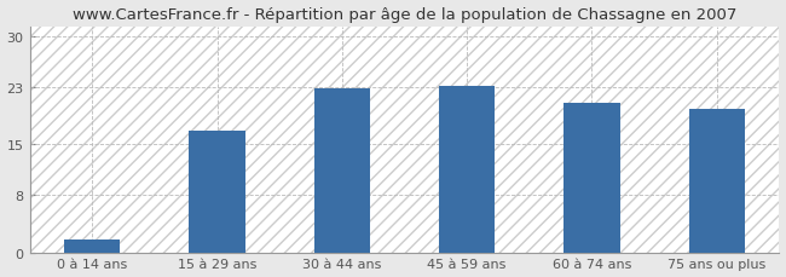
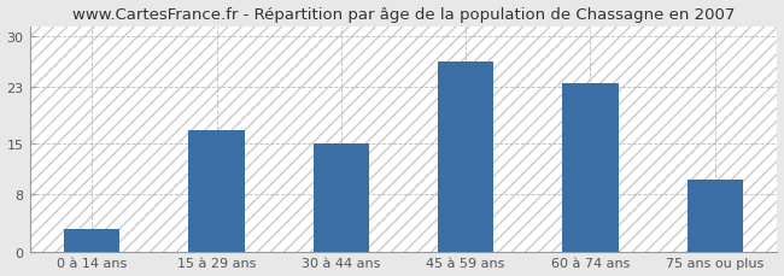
0 à 14 ans: 1.8 -> 3.2
30 à 44 ans: 22.8 -> 15.0
45 à 59 ans: 23.2 -> 26.5
60 à 74 ans: 20.8 -> 23.5
75 ans ou plus: 20.0 -> 10.0
